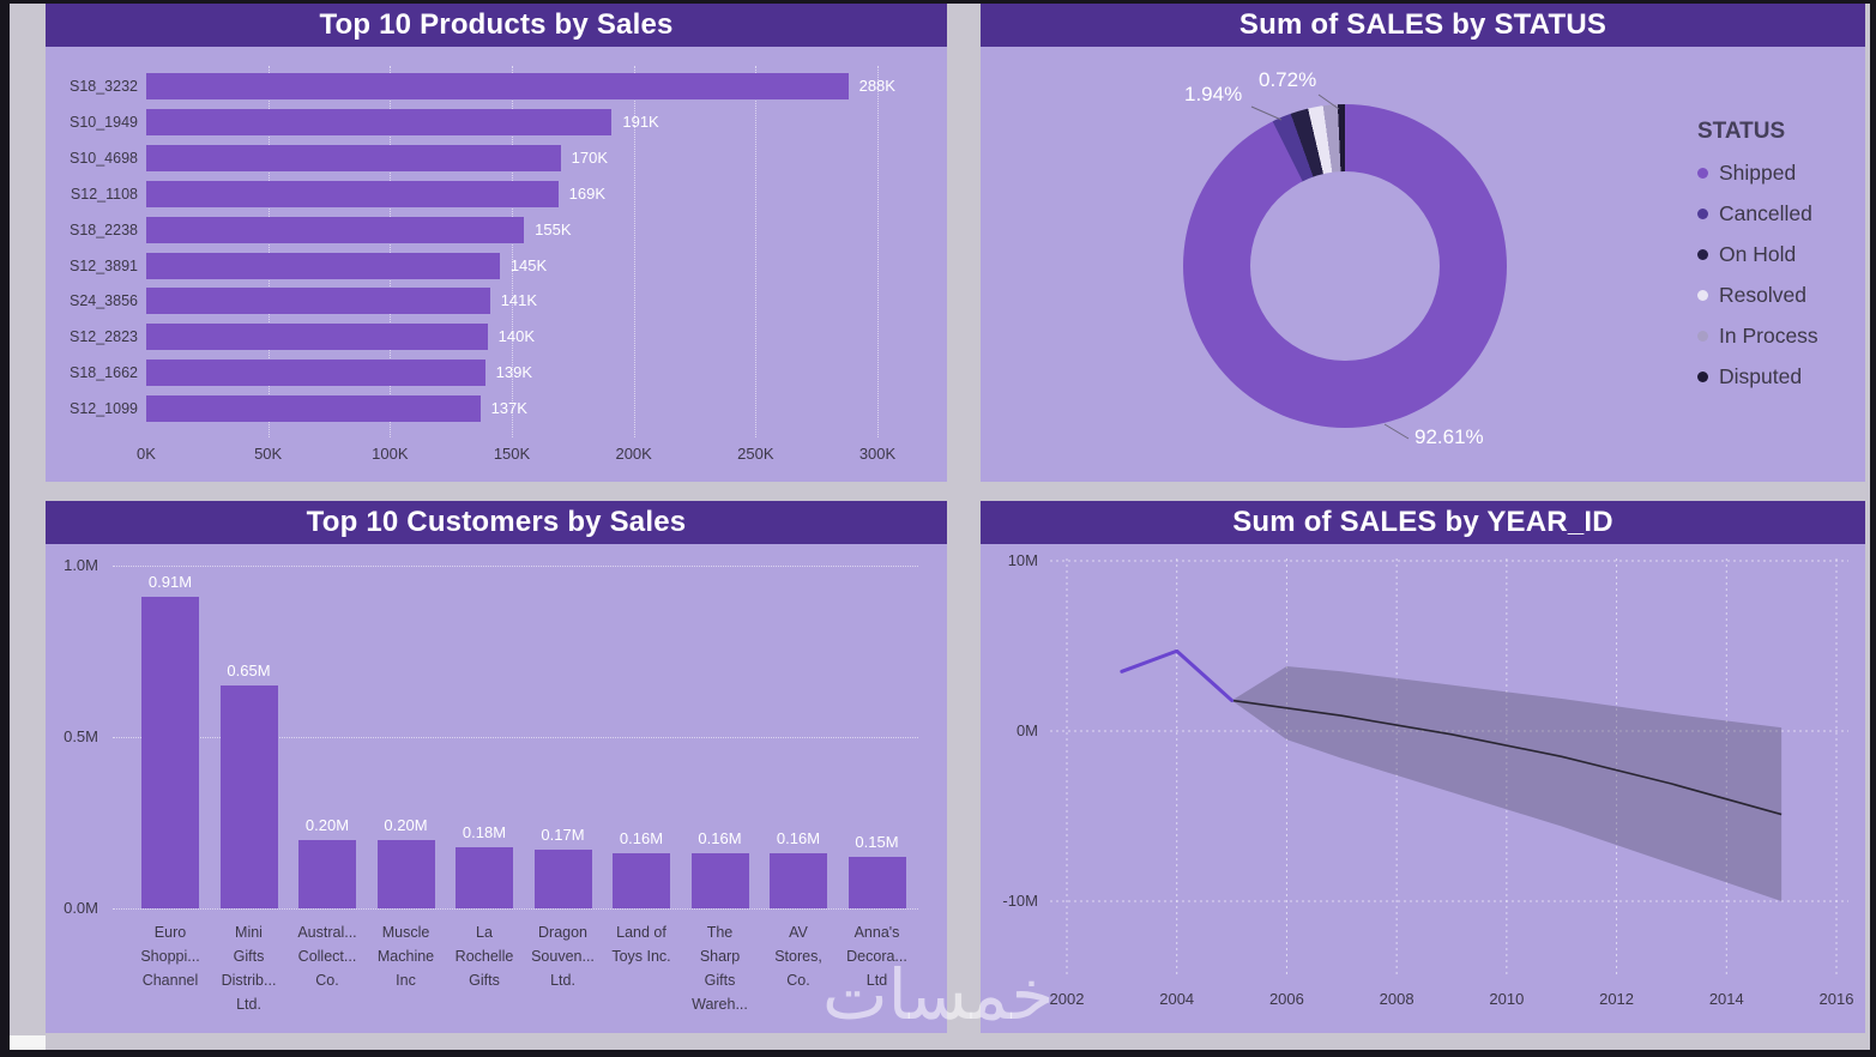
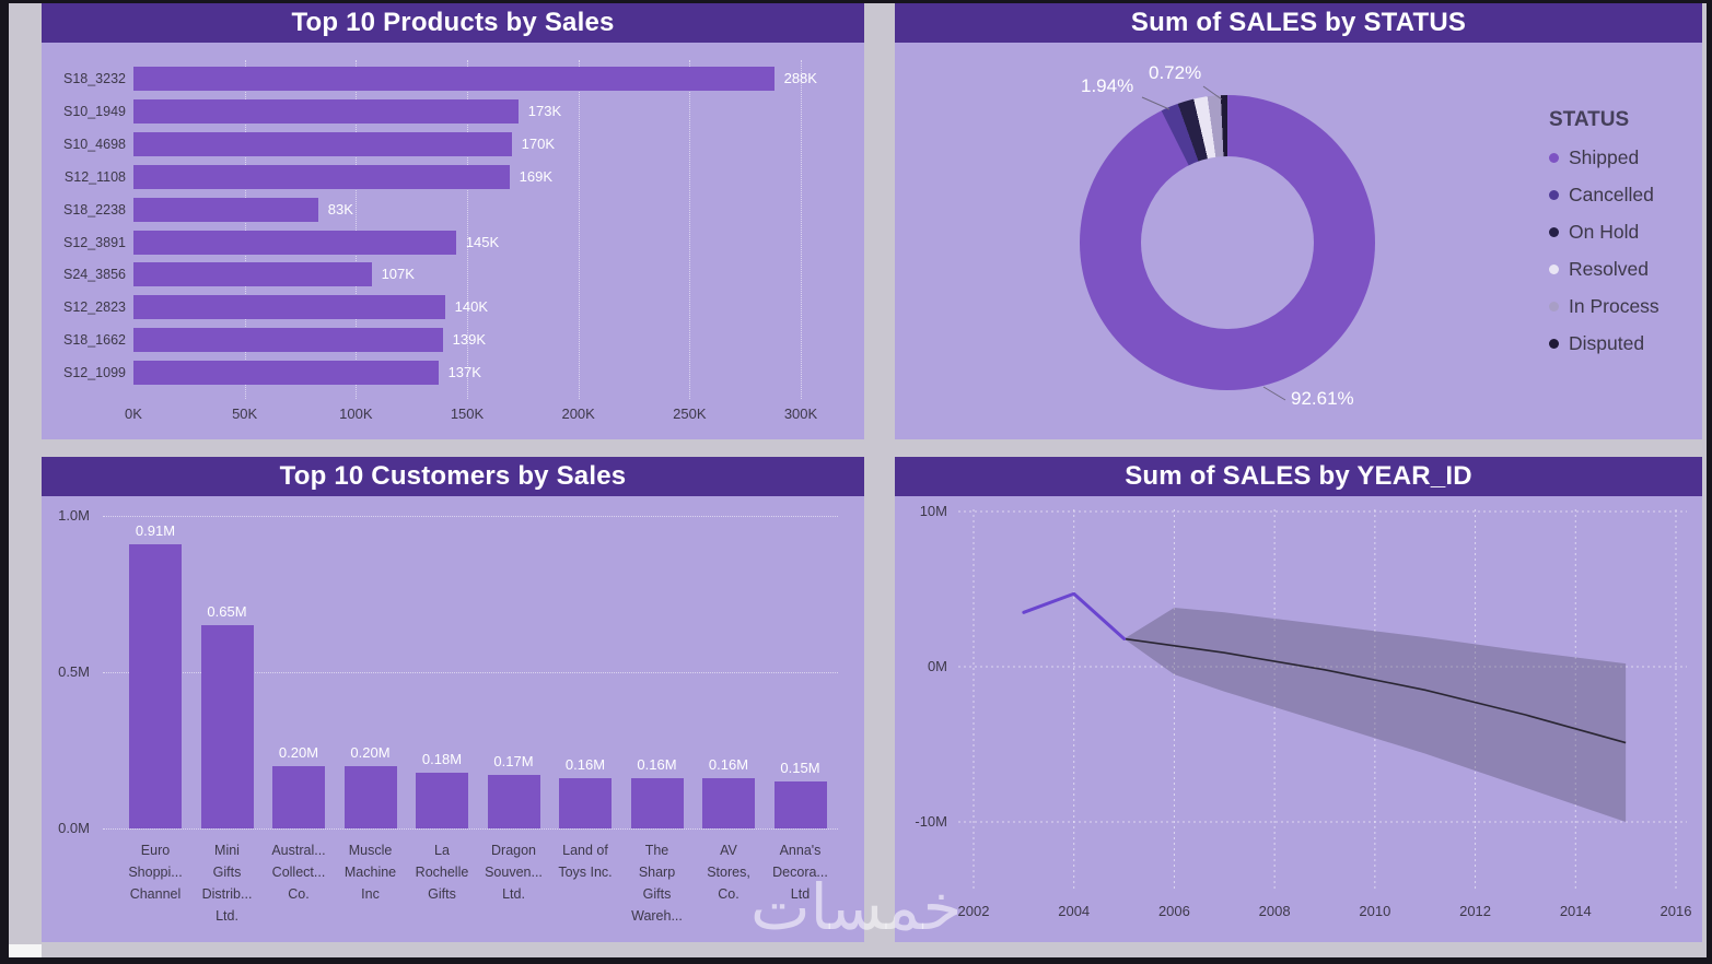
Top 10 Products by Sales/S10_1949: 191K -> 173K
Top 10 Products by Sales/S18_2238: 155K -> 83K
Top 10 Products by Sales/S24_3856: 141K -> 107K
